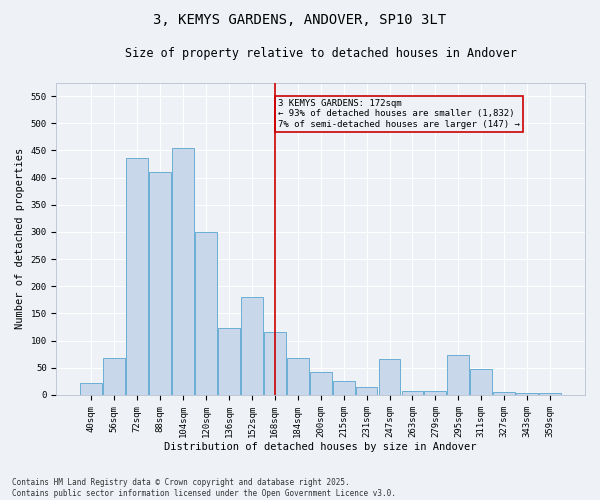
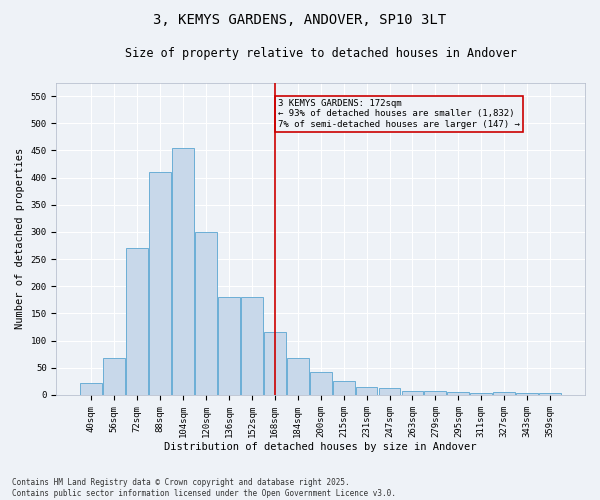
72sqm: 436 -> 270
136sqm: 124 -> 180
247sqm: 66 -> 12
295sqm: 74 -> 5
311sqm: 48 -> 4
